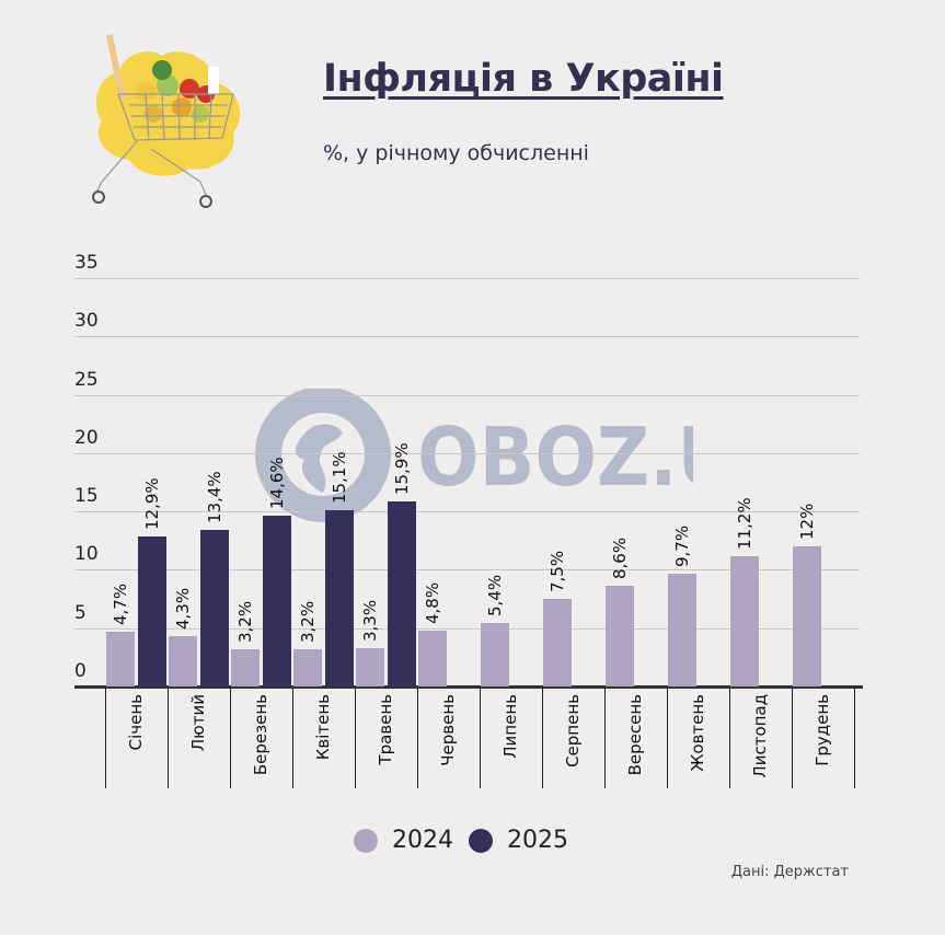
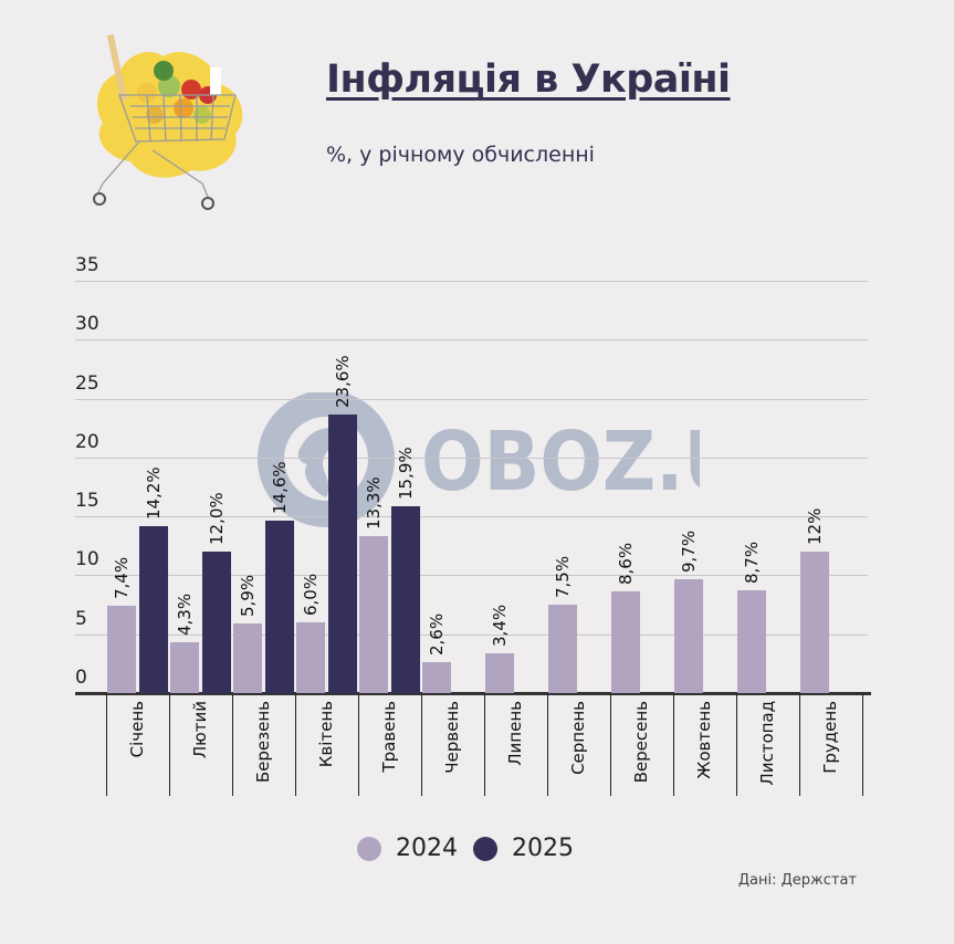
2024/Січень: 4,7% -> 7,4%
2025/Січень: 12,9% -> 14,2%
2025/Лютий: 13,4% -> 12,0%
2024/Березень: 3,2% -> 5,9%
2024/Квітень: 3,2% -> 6,0%
2025/Квітень: 15,1% -> 23,6%
2024/Травень: 3,3% -> 13,3%
2024/Червень: 4,8% -> 2,6%
2024/Липень: 5,4% -> 3,4%
2024/Листопад: 11,2% -> 8,7%
